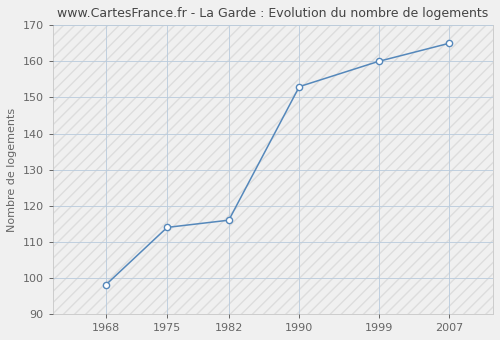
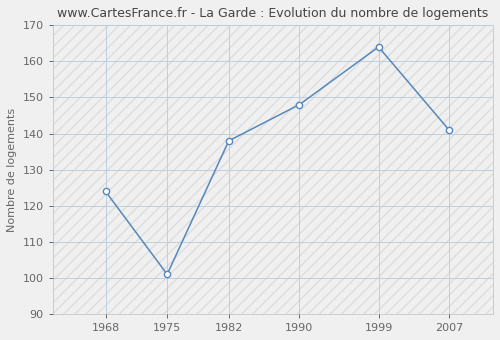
1968: 98 -> 124
1975: 114 -> 101
1982: 116 -> 138
1990: 153 -> 148
1999: 160 -> 164
2007: 165 -> 141
